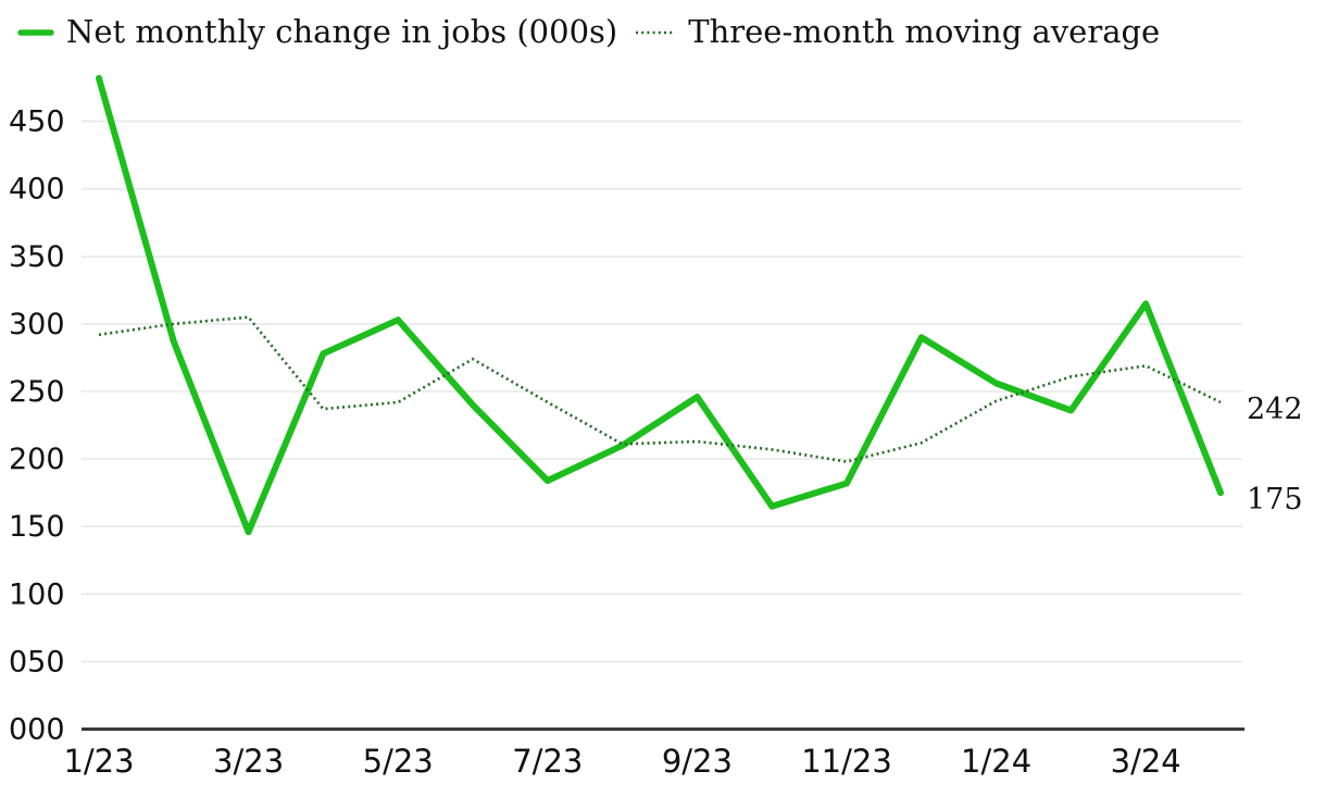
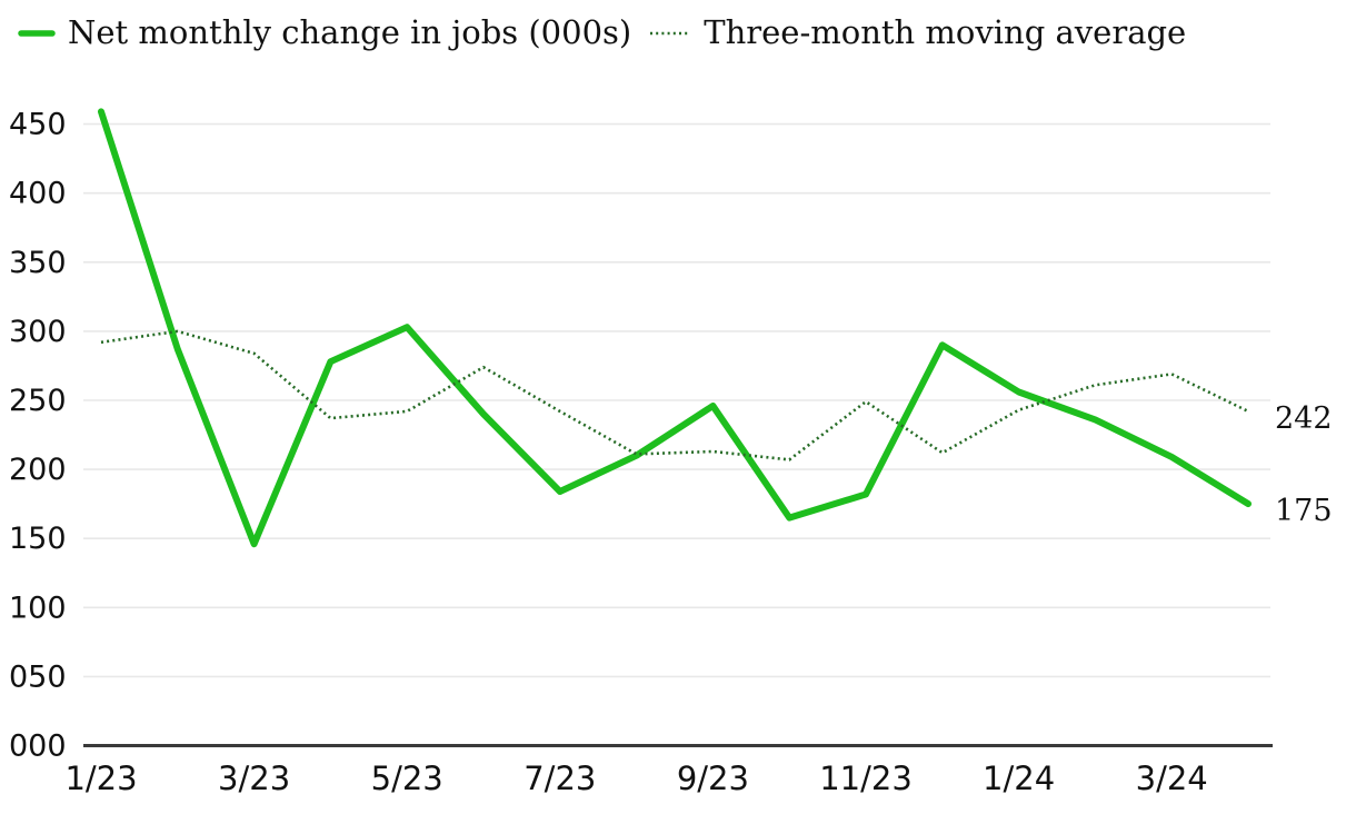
Net monthly change in jobs (000s)/1/23: 482 -> 459
Three-month moving average/3/23: 305 -> 284
Three-month moving average/11/23: 198 -> 249
Net monthly change in jobs (000s)/3/24: 315 -> 209
